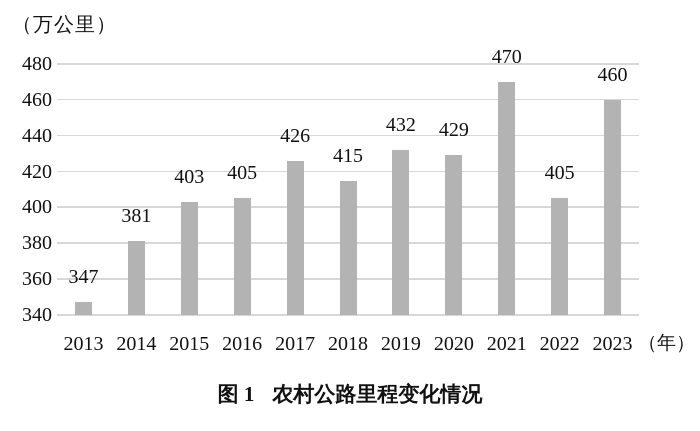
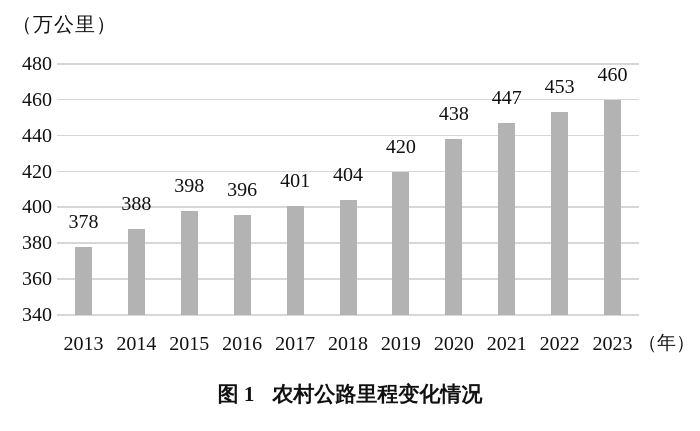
2013: 347 -> 378
2014: 381 -> 388
2015: 403 -> 398
2016: 405 -> 396
2017: 426 -> 401
2018: 415 -> 404
2019: 432 -> 420
2020: 429 -> 438
2021: 470 -> 447
2022: 405 -> 453
